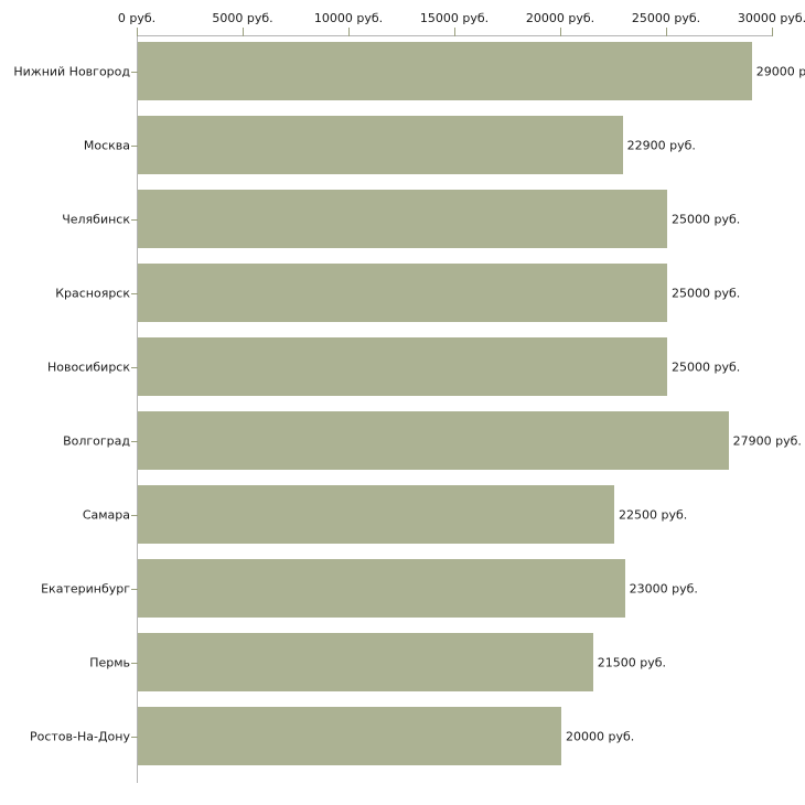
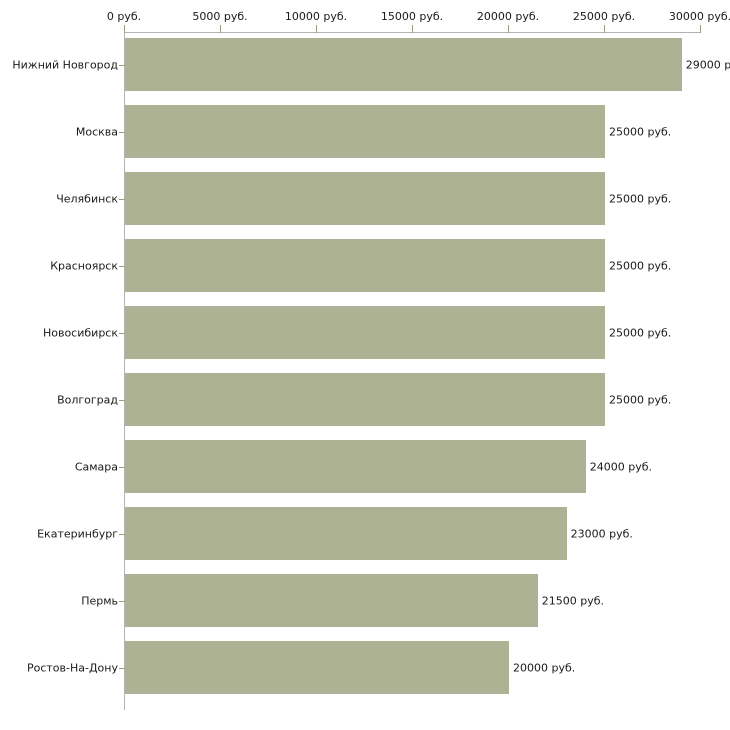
Москва: 22900 -> 25000
Волгоград: 27900 -> 25000
Самара: 22500 -> 24000
